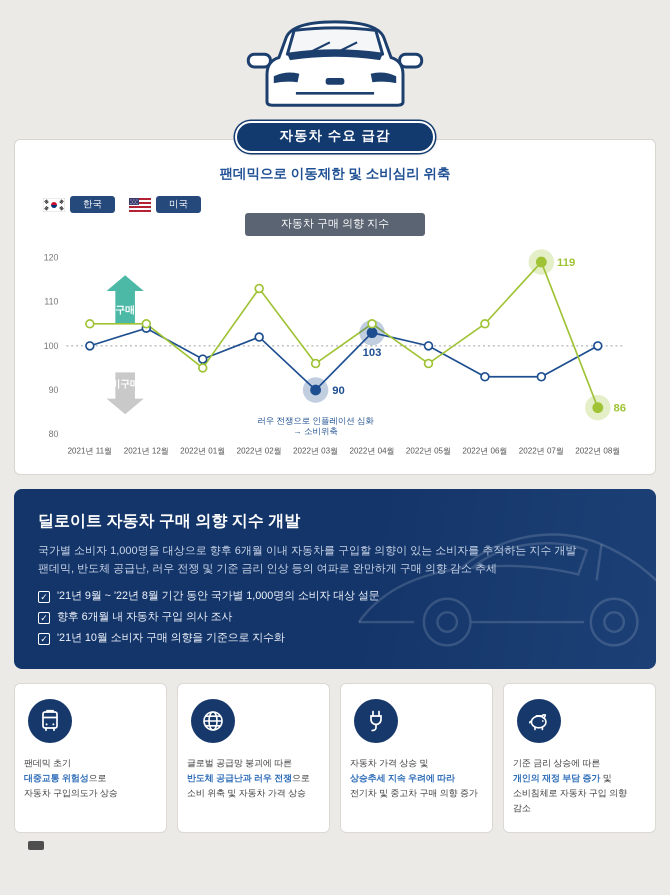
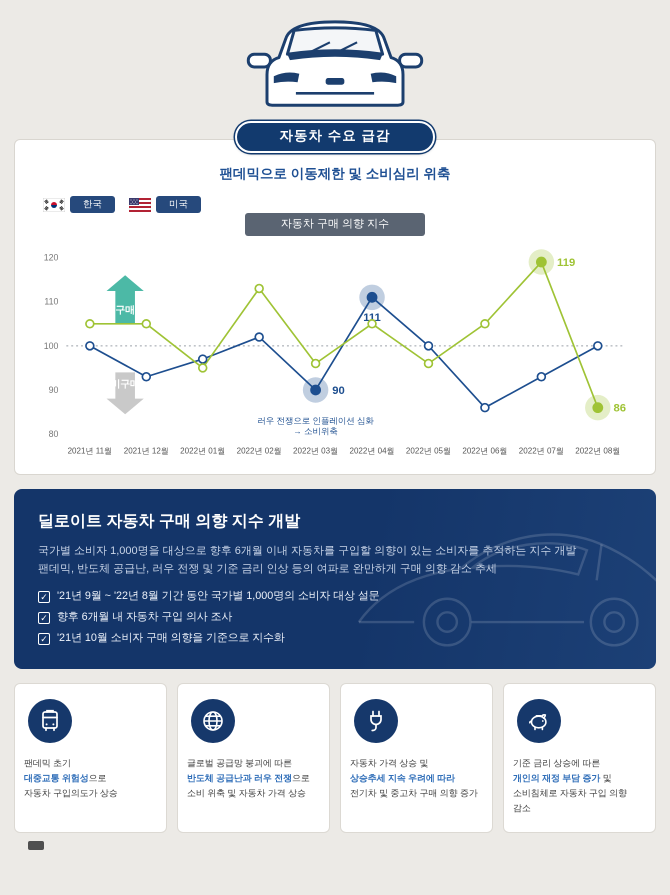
한국/2021년 12월: 104 -> 93
한국/2022년 04월: 103 -> 111
한국/2022년 06월: 93 -> 86
